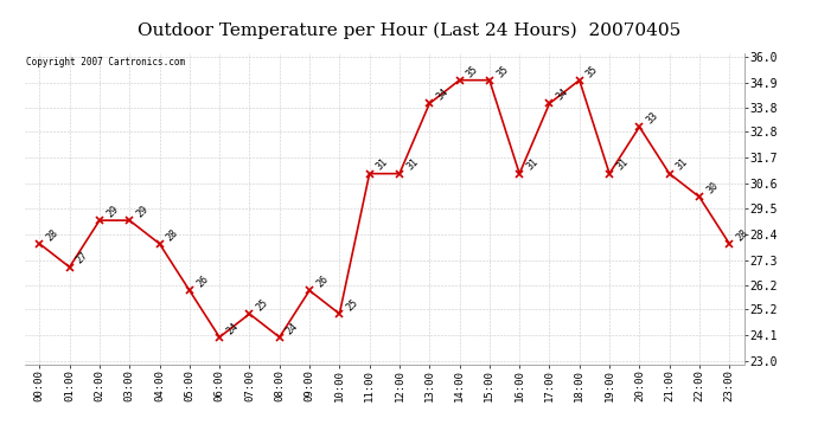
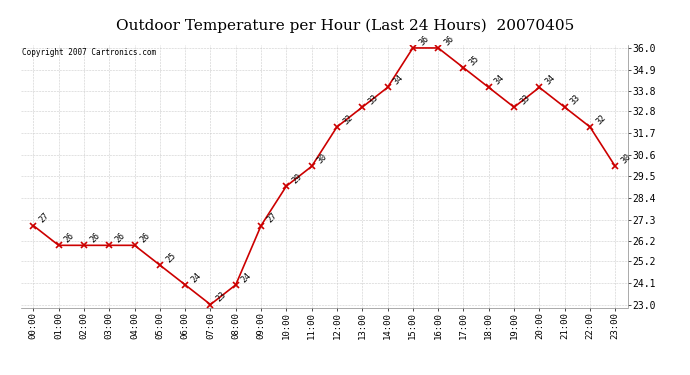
00:00: 28 -> 27
01:00: 27 -> 26
02:00: 29 -> 26
03:00: 29 -> 26
04:00: 28 -> 26
05:00: 26 -> 25
07:00: 25 -> 23
09:00: 26 -> 27
10:00: 25 -> 29
11:00: 31 -> 30
12:00: 31 -> 32
13:00: 34 -> 33
14:00: 35 -> 34
15:00: 35 -> 36
16:00: 31 -> 36
17:00: 34 -> 35
18:00: 35 -> 34
19:00: 31 -> 33
20:00: 33 -> 34
21:00: 31 -> 33
22:00: 30 -> 32
23:00: 28 -> 30
